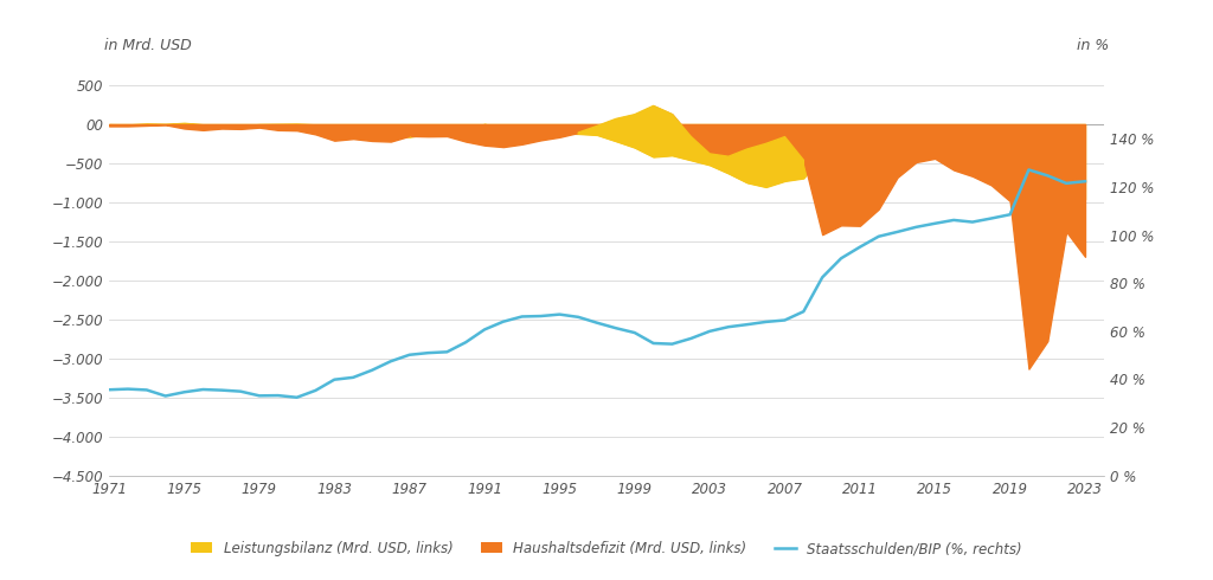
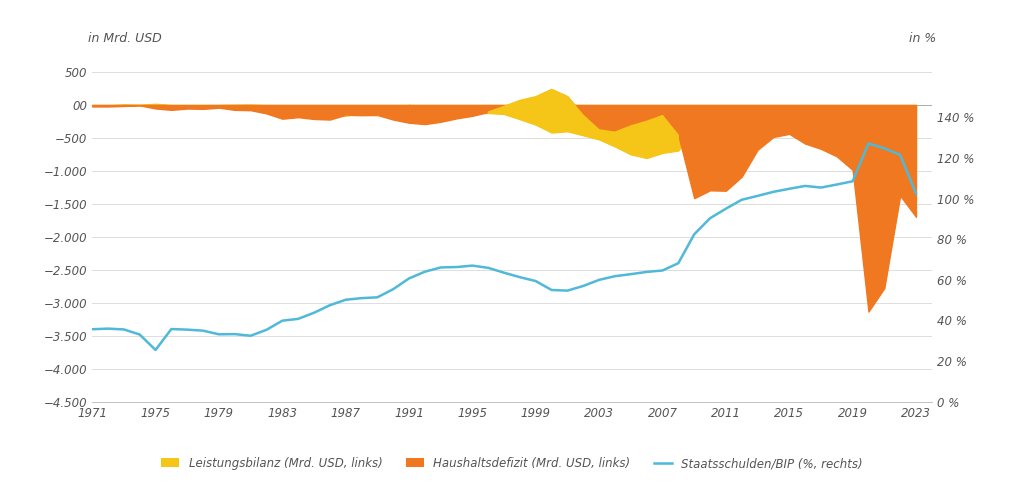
Staatsschulden/BIP (%, rechts)/1975: 34.7 % -> 25.5 %
Staatsschulden/BIP (%, rechts)/2023: 122.3 % -> 102.5 %
